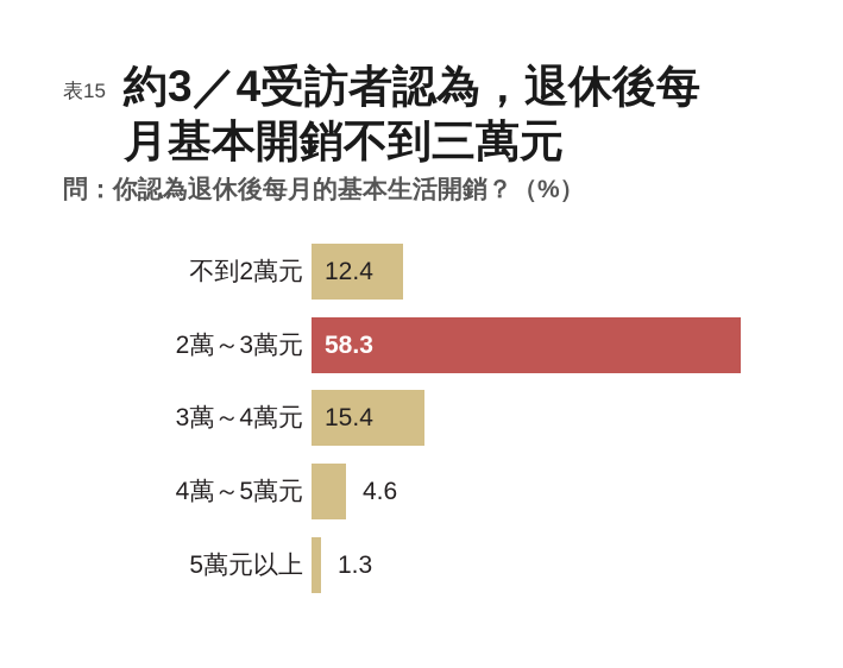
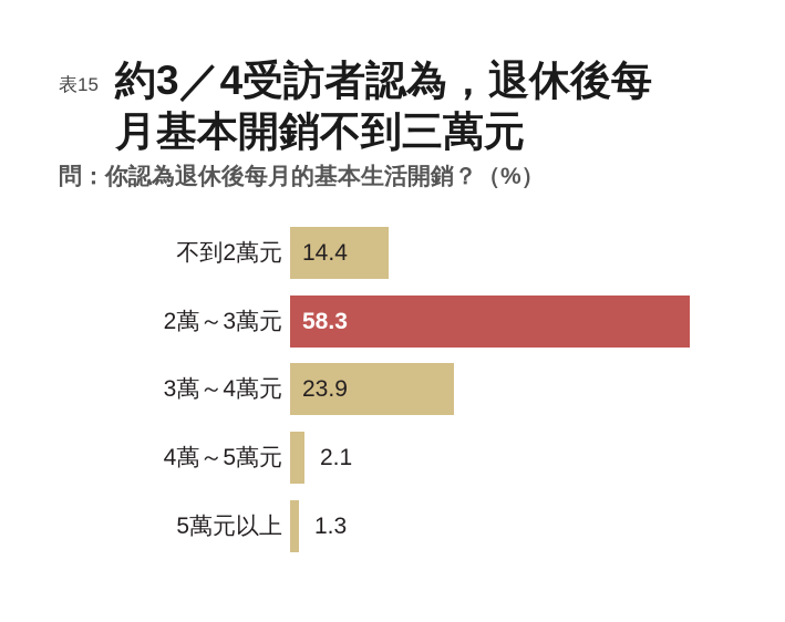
不到2萬元: 12.4 -> 14.4
3萬～4萬元: 15.4 -> 23.9
4萬～5萬元: 4.6 -> 2.1
